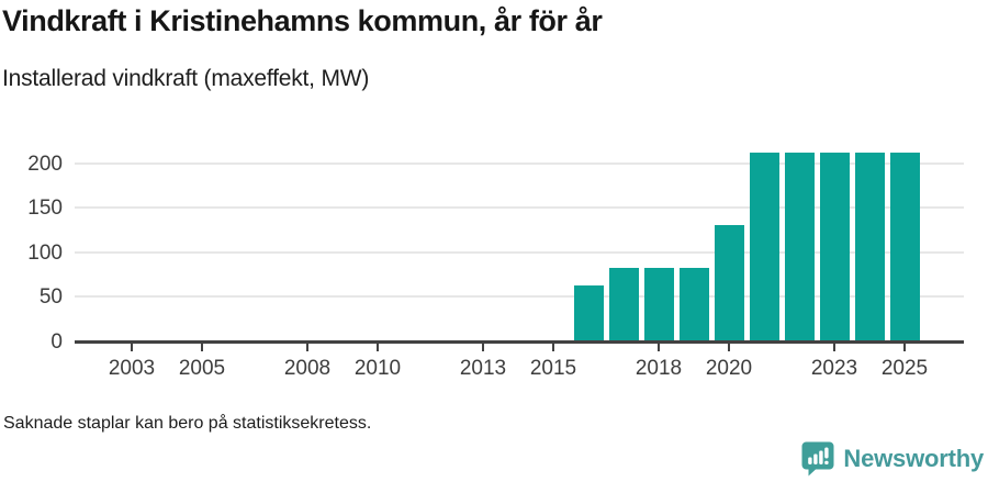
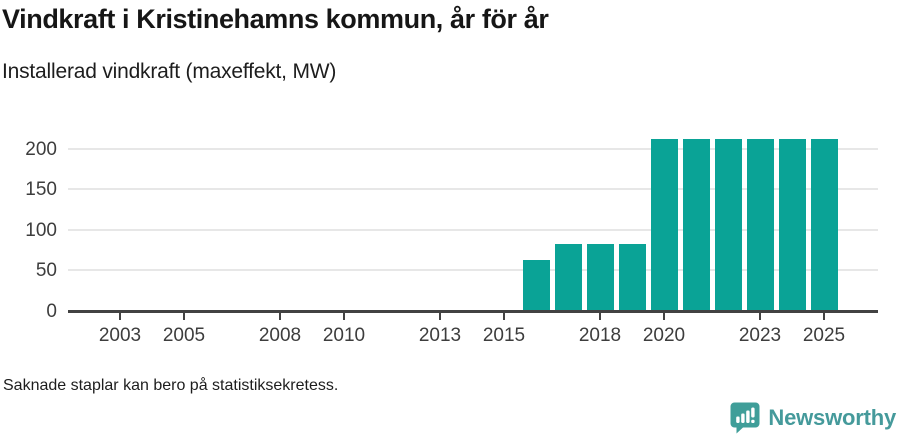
2020: 130 -> 210
